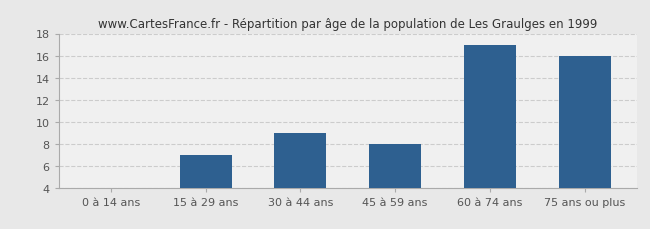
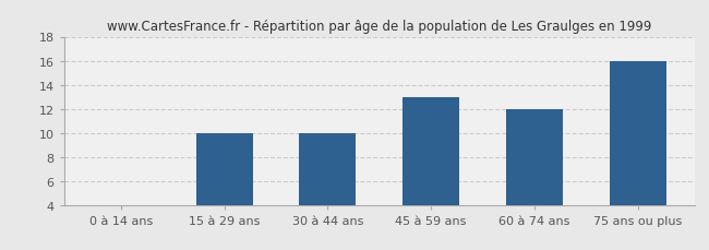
15 à 29 ans: 7 -> 10
30 à 44 ans: 9 -> 10
45 à 59 ans: 8 -> 13
60 à 74 ans: 17 -> 12
